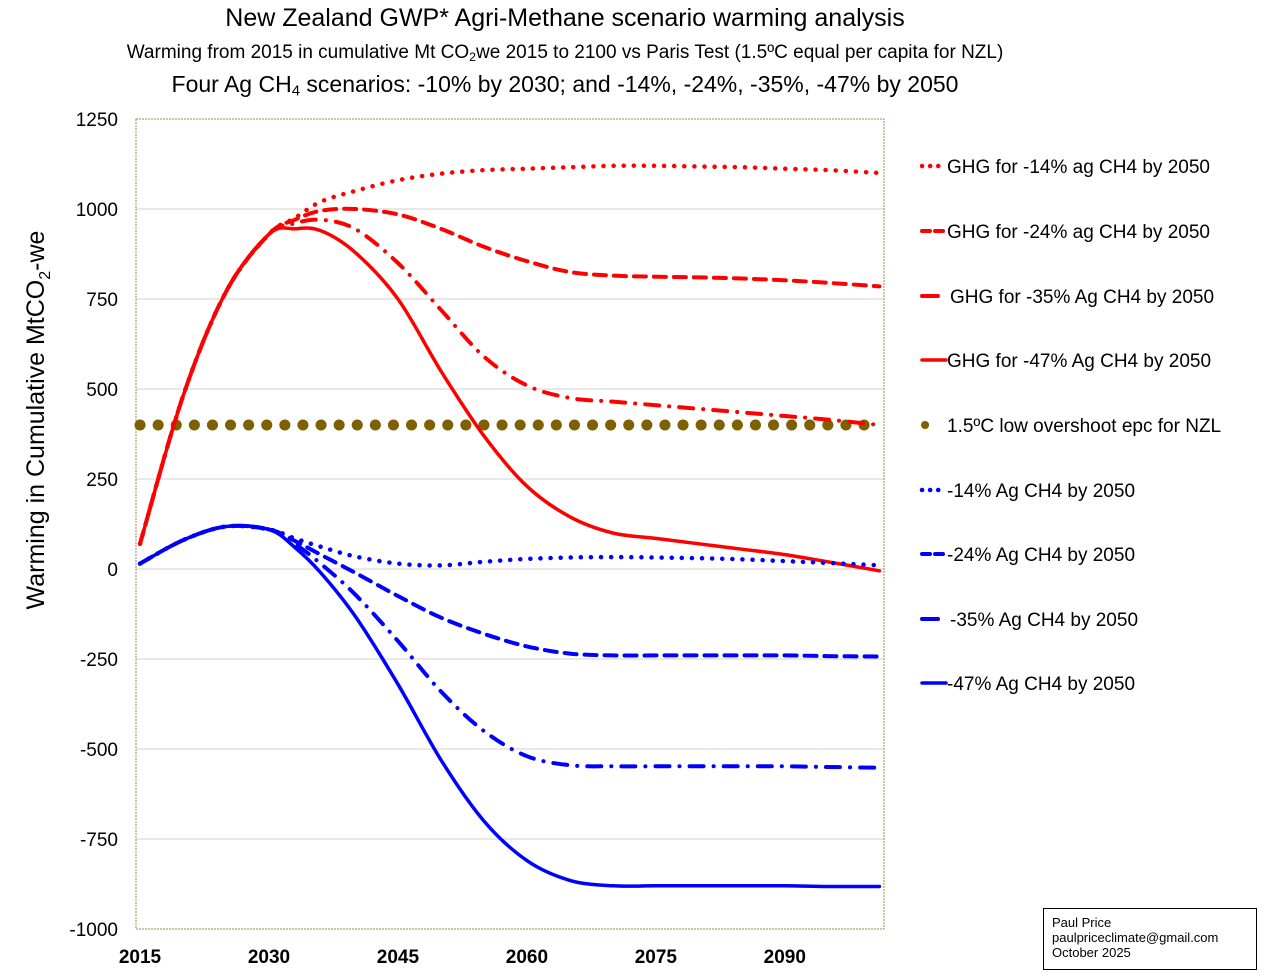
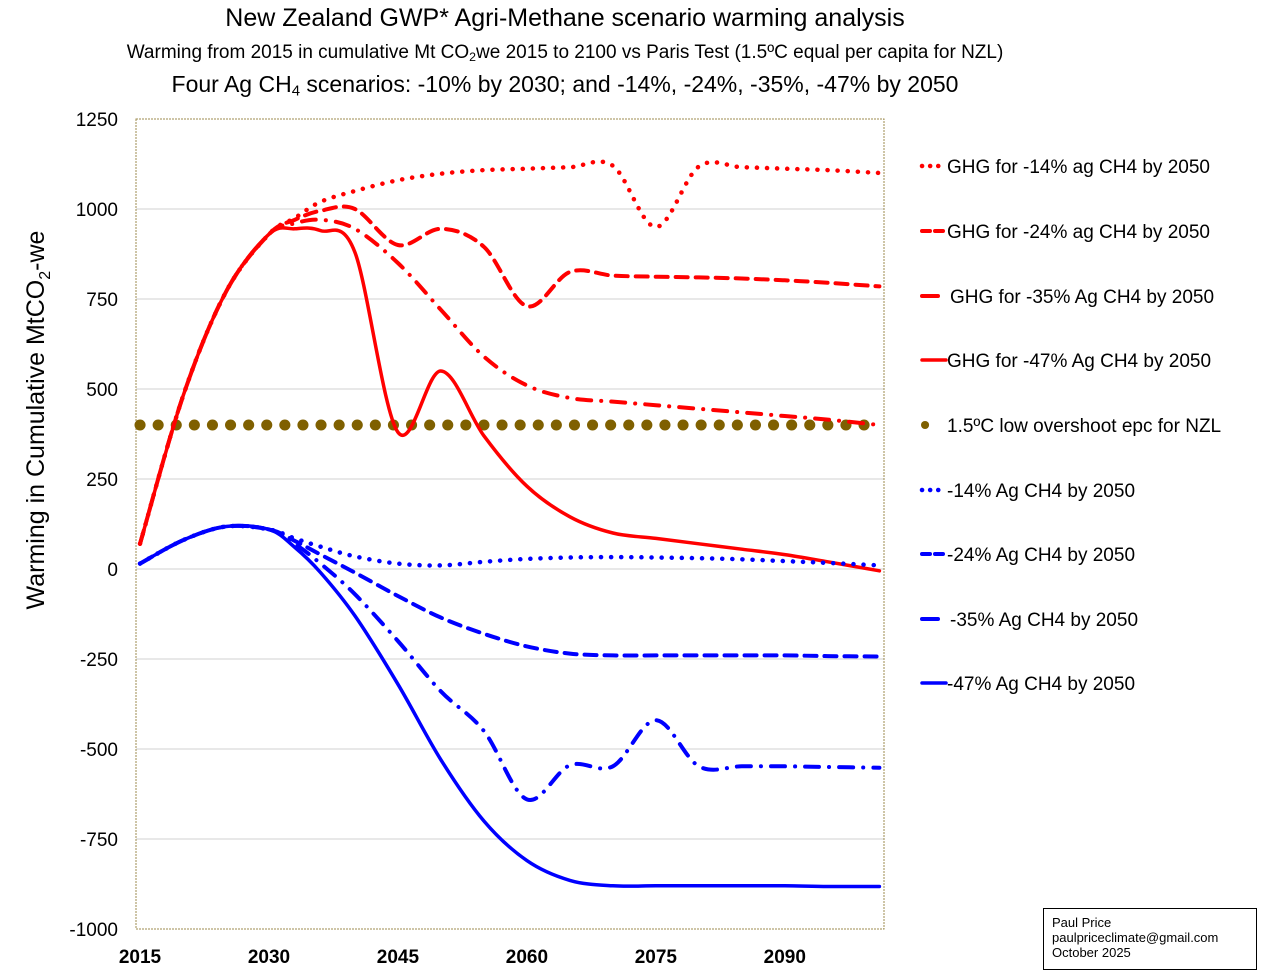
GHG for -24% ag CH4 by 2050/2045: 980 -> 900
GHG for -47% Ag CH4 by 2050/2045: 750 -> 380
GHG for -24% ag CH4 by 2050/2060: 860 -> 730
-35% Ag CH4 by 2050/2060: -520 -> -640
GHG for -14% ag CH4 by 2050/2075: 1120 -> 950
-35% Ag CH4 by 2050/2075: -550 -> -420
